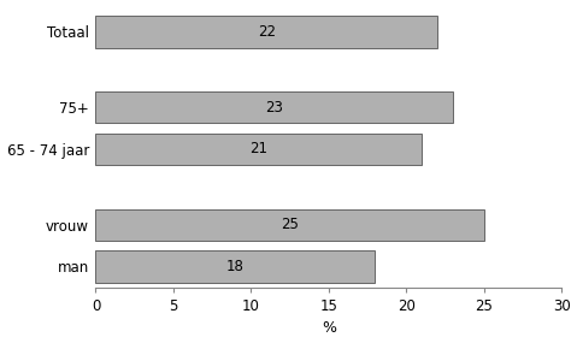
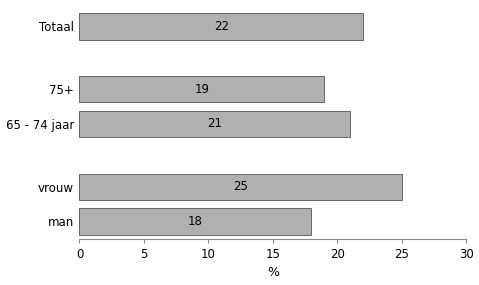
75+: 23 -> 19
